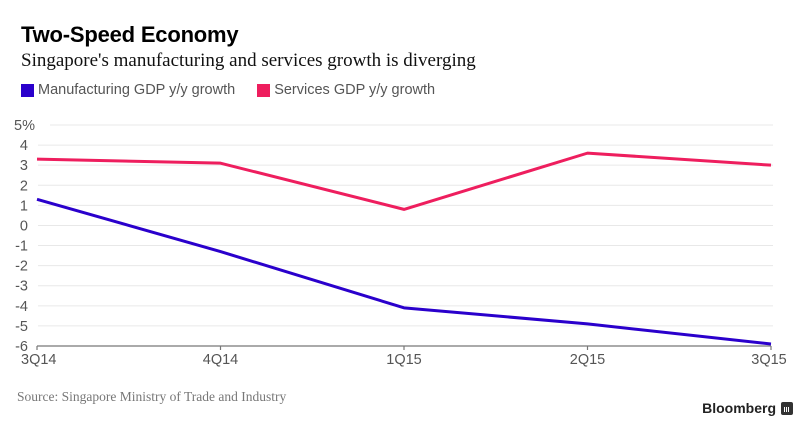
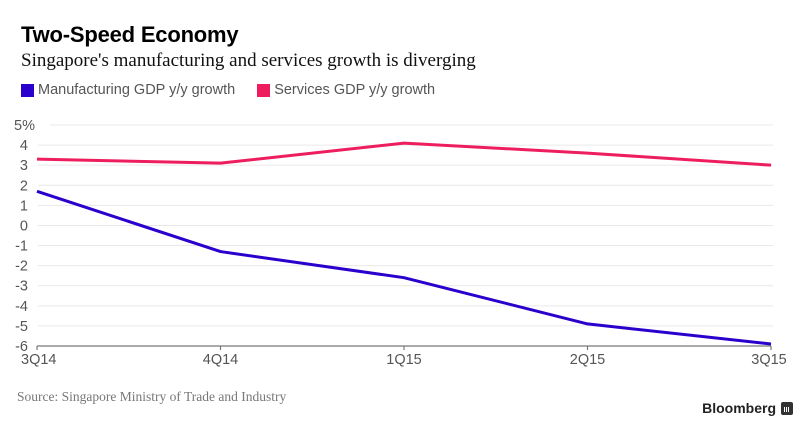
Manufacturing GDP y/y growth/3Q14: 1.3 -> 1.7
Manufacturing GDP y/y growth/1Q15: -4.1 -> -2.6
Services GDP y/y growth/1Q15: 0.8 -> 4.1
